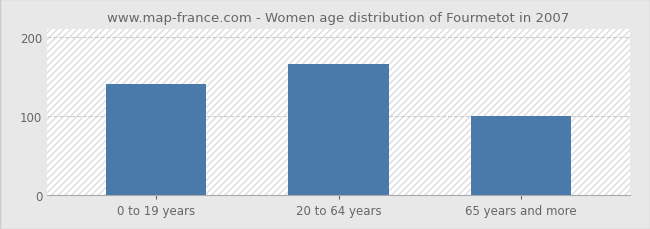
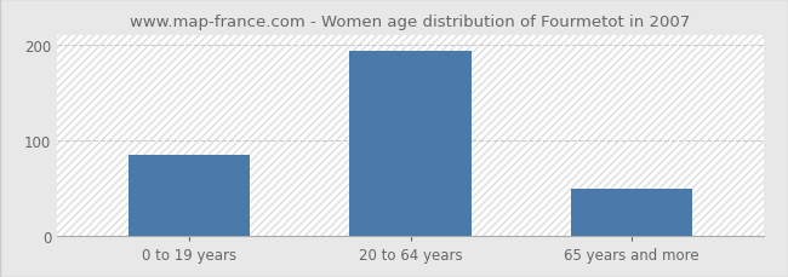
0 to 19 years: 140 -> 85
20 to 64 years: 166 -> 194
65 years and more: 100 -> 50
